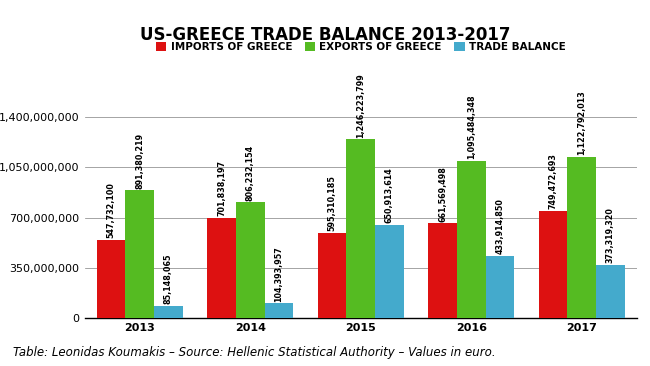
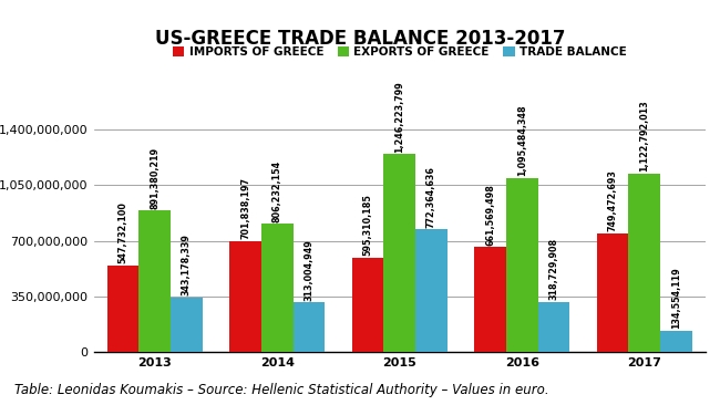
TRADE BALANCE/2013: 85,148,065 -> 343,178,339
TRADE BALANCE/2014: 104,393,957 -> 313,004,949
TRADE BALANCE/2015: 650,913,614 -> 772,364,636
TRADE BALANCE/2016: 433,914,850 -> 318,729,908
TRADE BALANCE/2017: 373,319,320 -> 134,554,119
